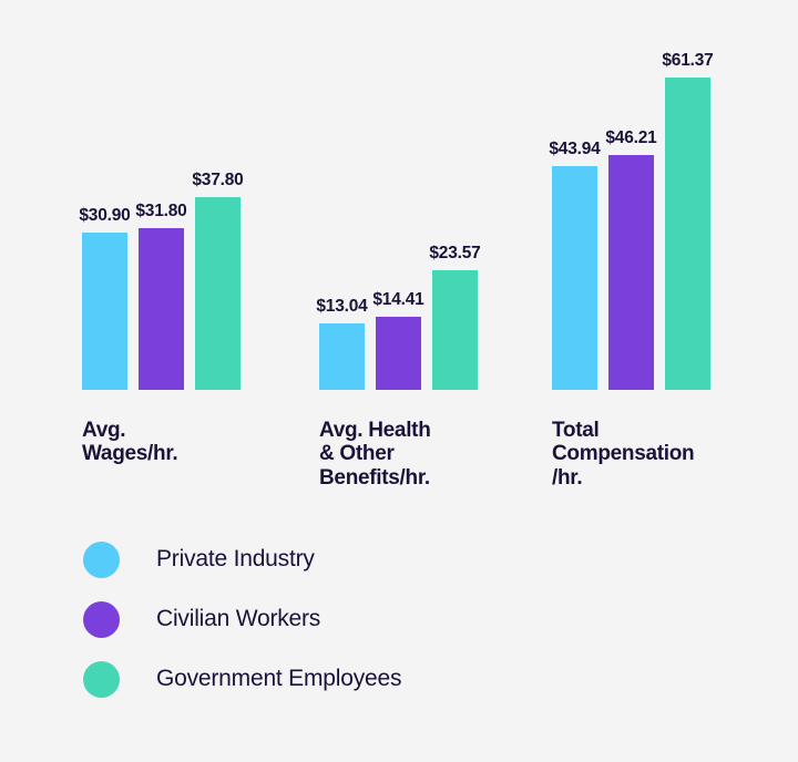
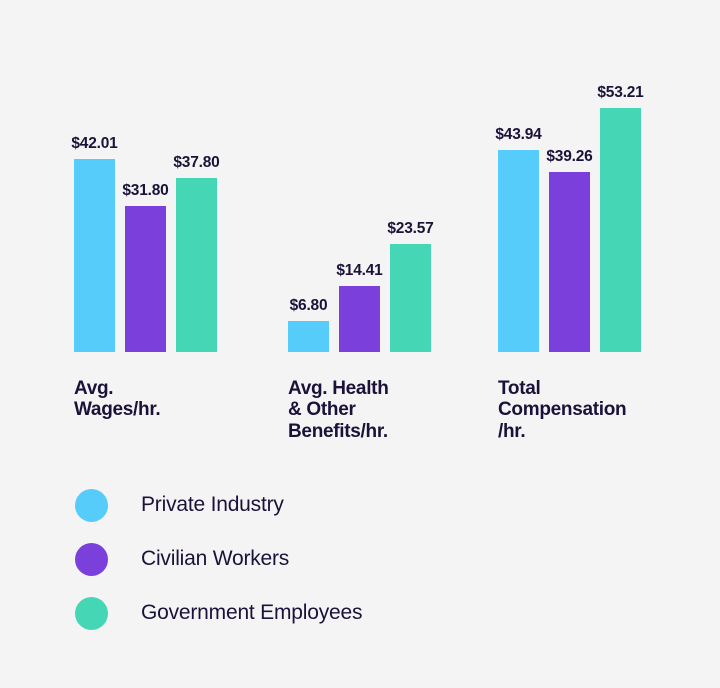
Private Industry/Avg. Wages/hr.: $30.90 -> $42.01
Private Industry/Avg. Health & Other Benefits/hr.: $13.04 -> $6.80
Civilian Workers/Total Compensation /hr.: $46.21 -> $39.26
Government Employees/Total Compensation /hr.: $61.37 -> $53.21
